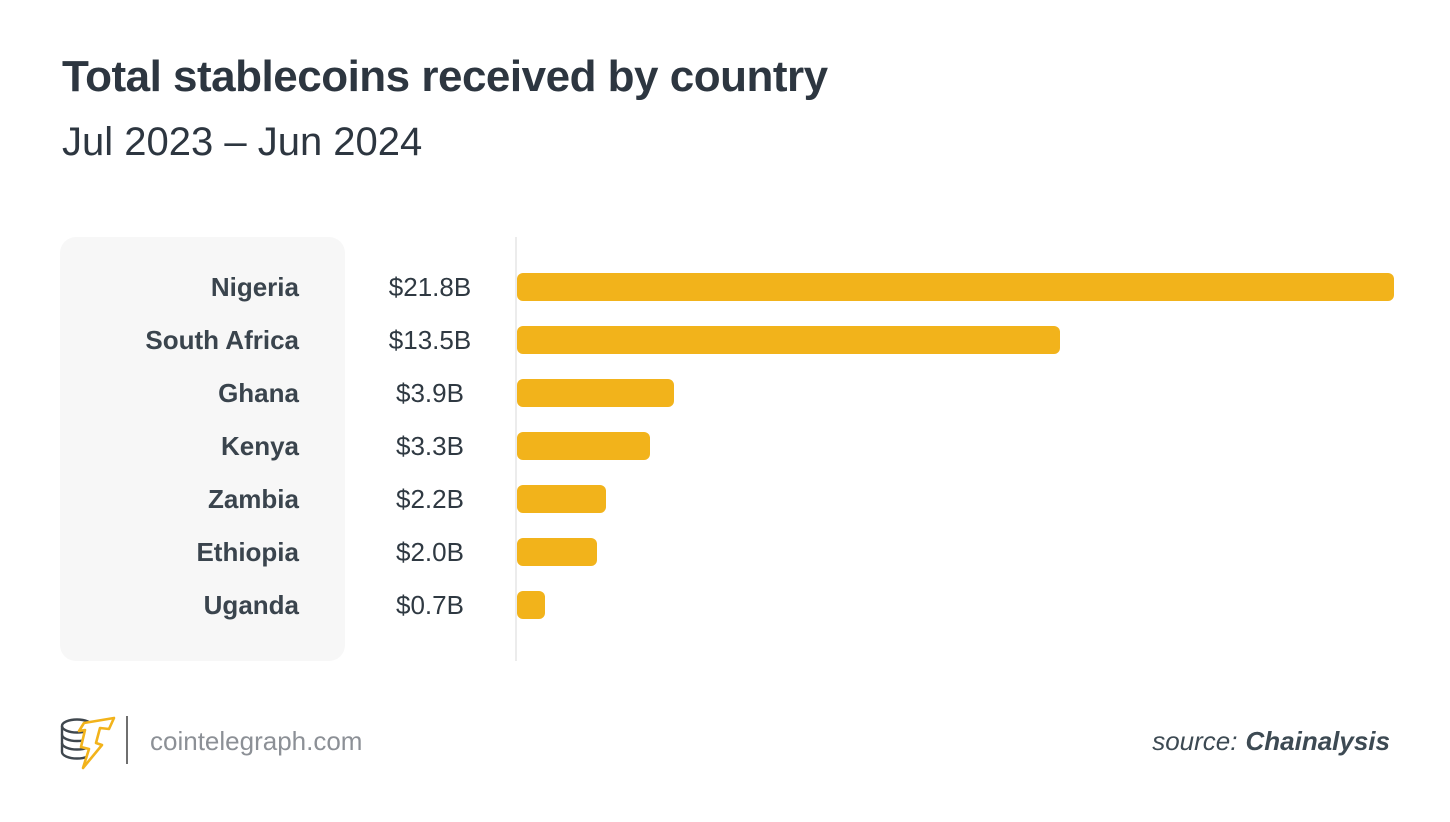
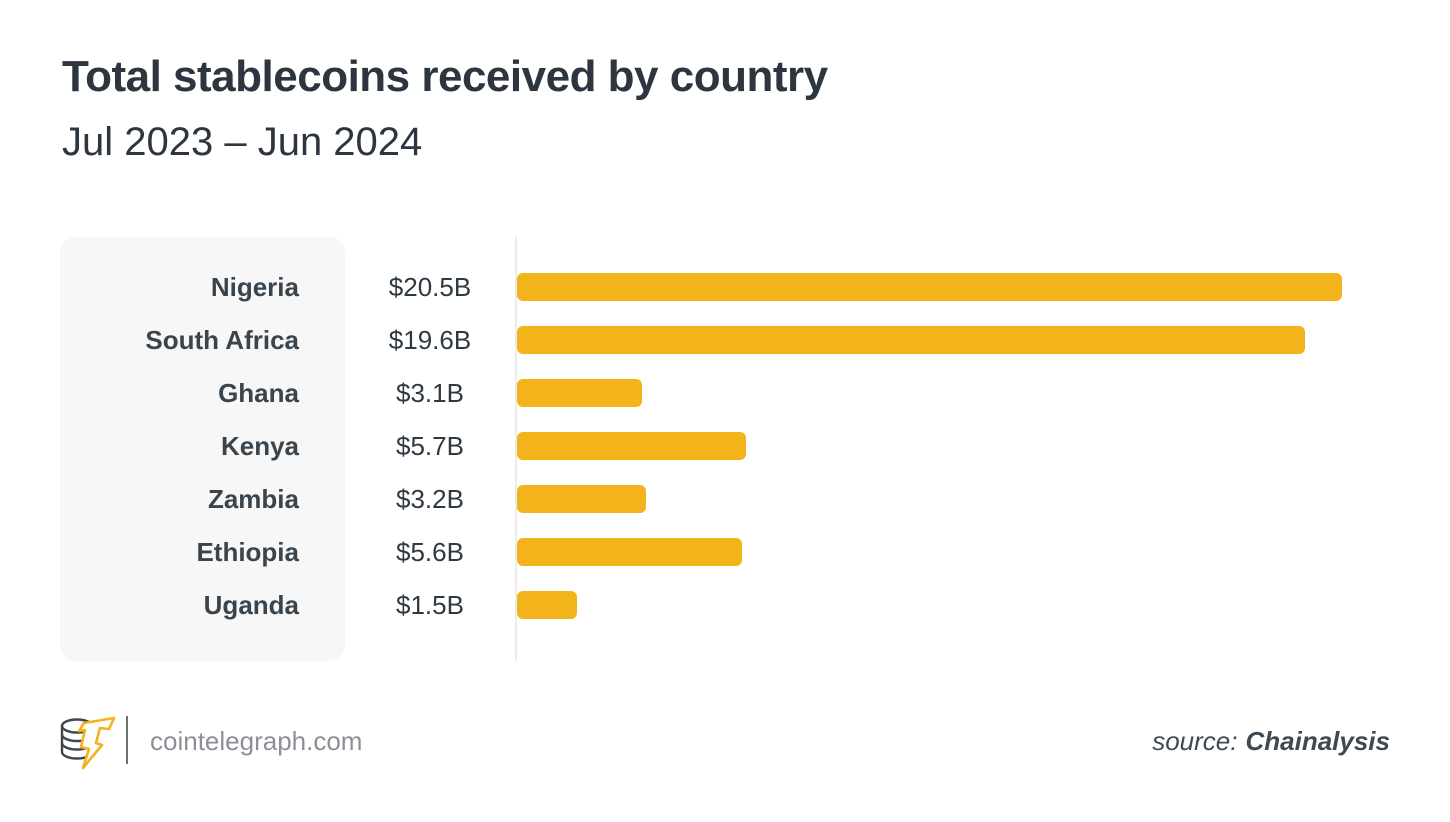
Nigeria: $21.8B -> $20.5B
South Africa: $13.5B -> $19.6B
Ghana: $3.9B -> $3.1B
Kenya: $3.3B -> $5.7B
Zambia: $2.2B -> $3.2B
Ethiopia: $2.0B -> $5.6B
Uganda: $0.7B -> $1.5B
